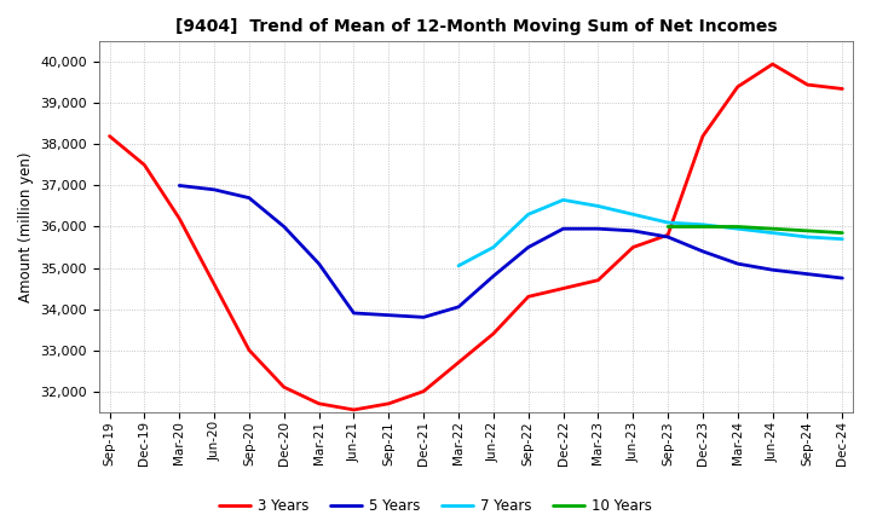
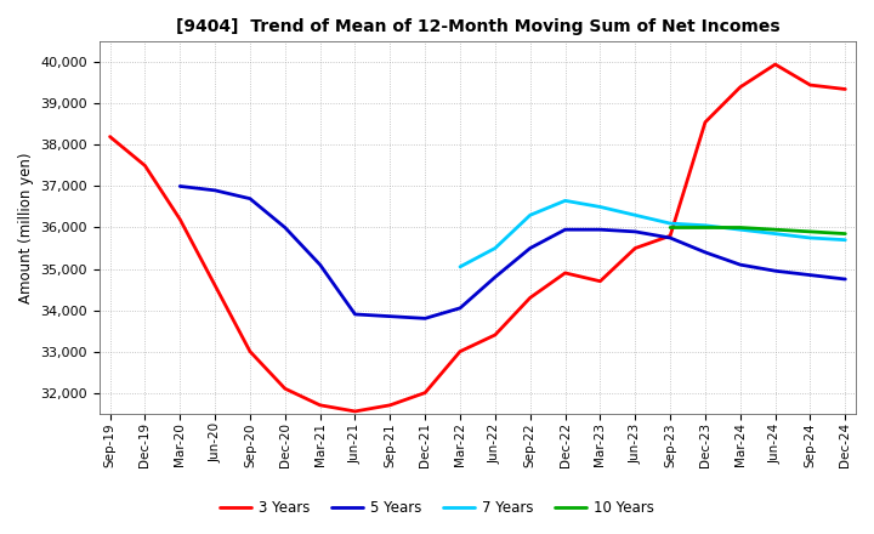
3 Years/Mar-22: 32,700 -> 33,000
3 Years/Dec-22: 34,500 -> 34,900
3 Years/Dec-23: 38,200 -> 38,550
